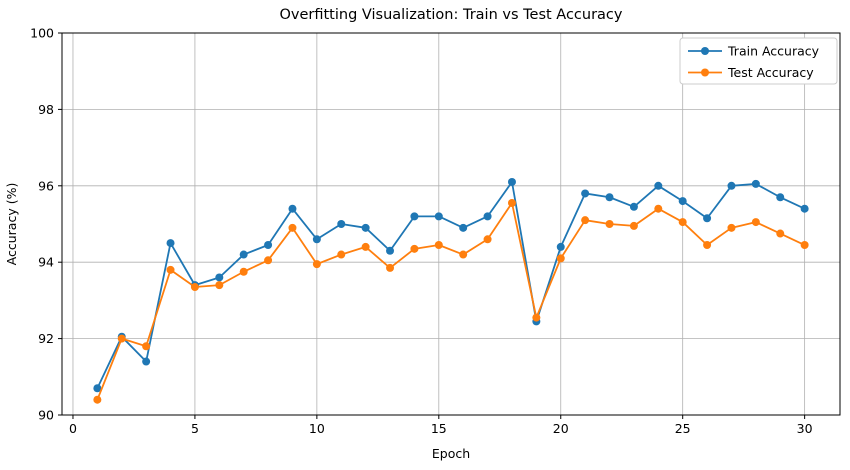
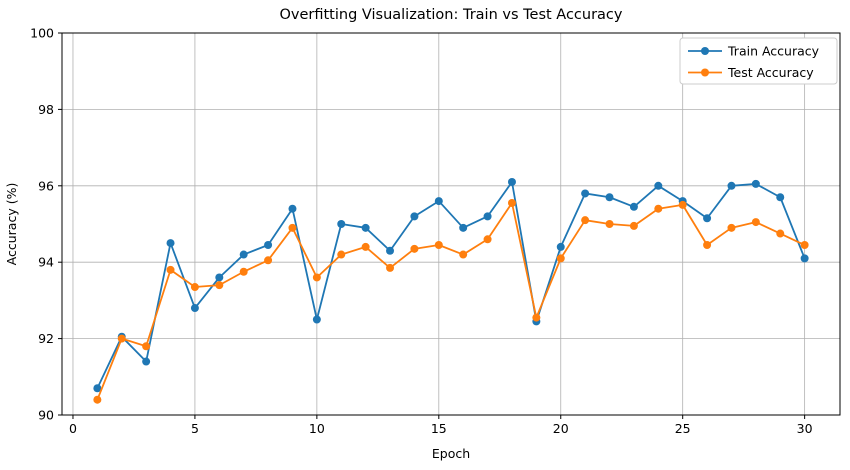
Train Accuracy/5: 93.4 -> 92.8
Train Accuracy/10: 94.6 -> 92.5
Test Accuracy/10: 94.0 -> 93.6
Train Accuracy/15: 95.2 -> 95.6
Test Accuracy/25: 95.0 -> 95.5
Train Accuracy/30: 95.4 -> 94.1
